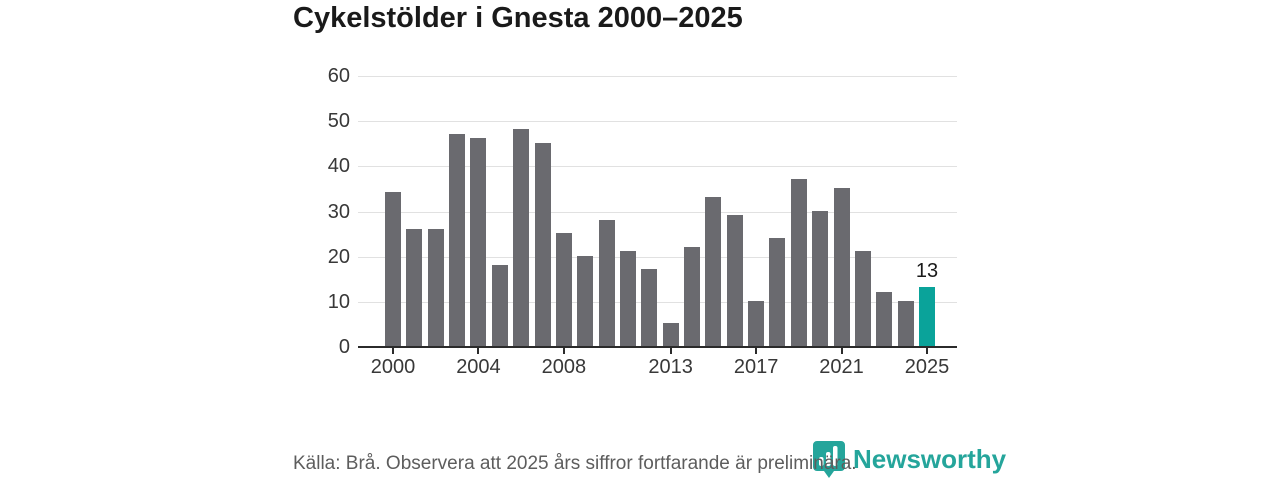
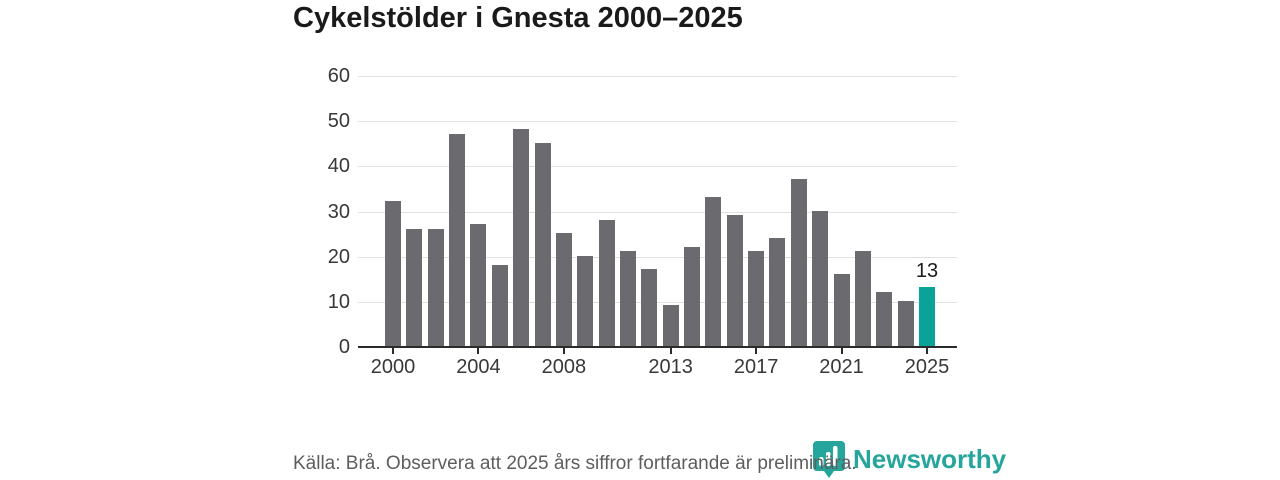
2000: 34 -> 32
2004: 46 -> 27
2013: 5 -> 9
2017: 10 -> 21
2021: 35 -> 16
